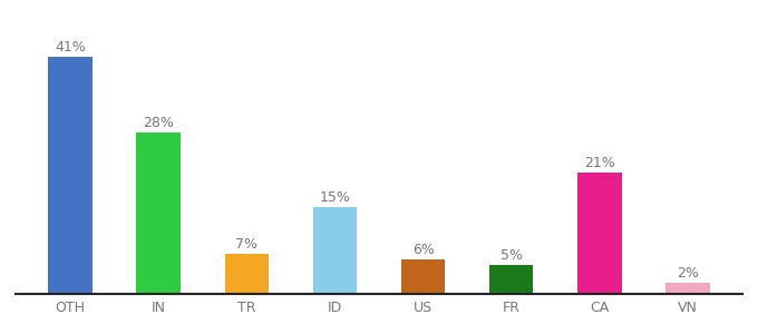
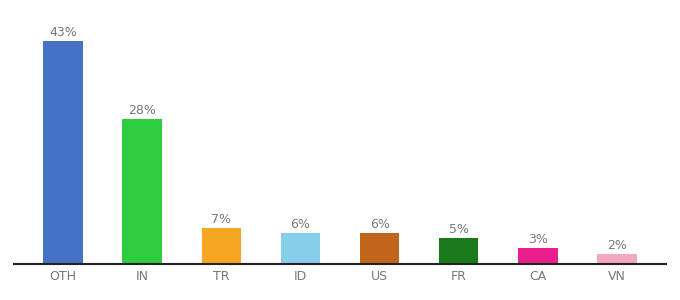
OTH: 41% -> 43%
ID: 15% -> 6%
CA: 21% -> 3%
